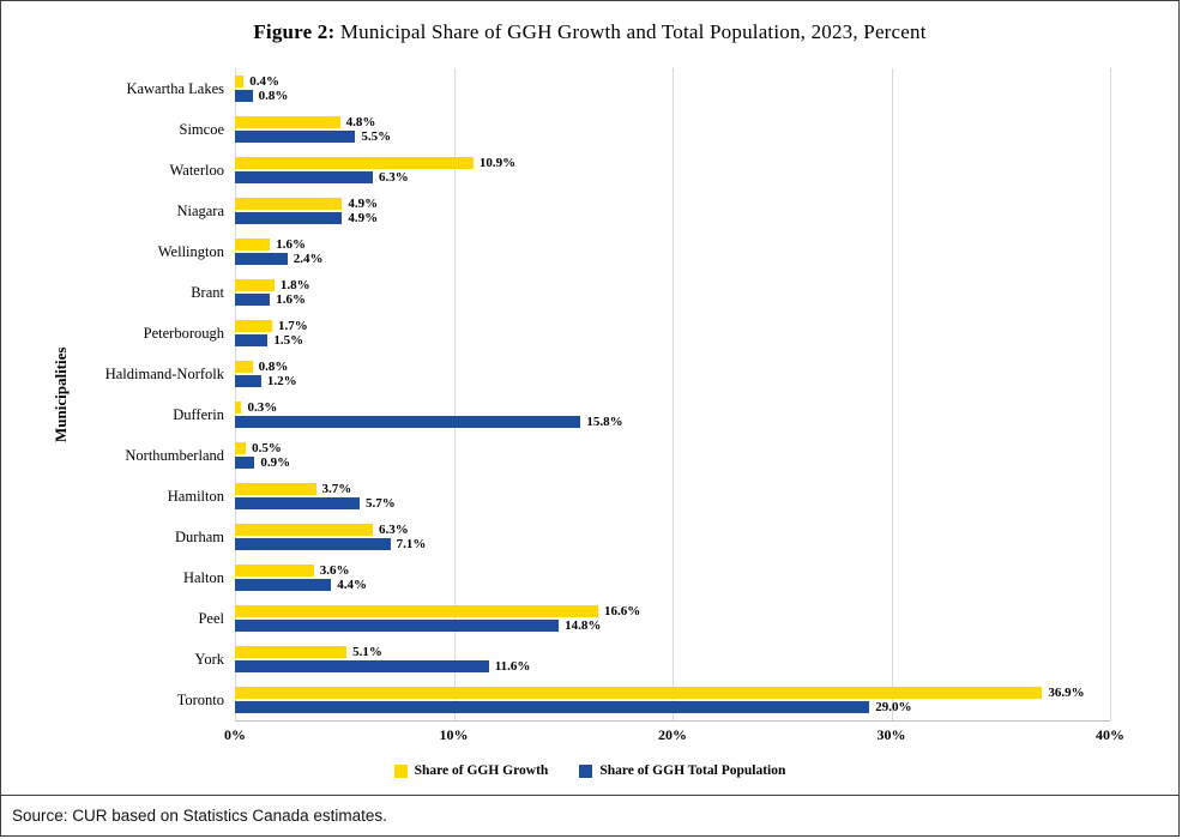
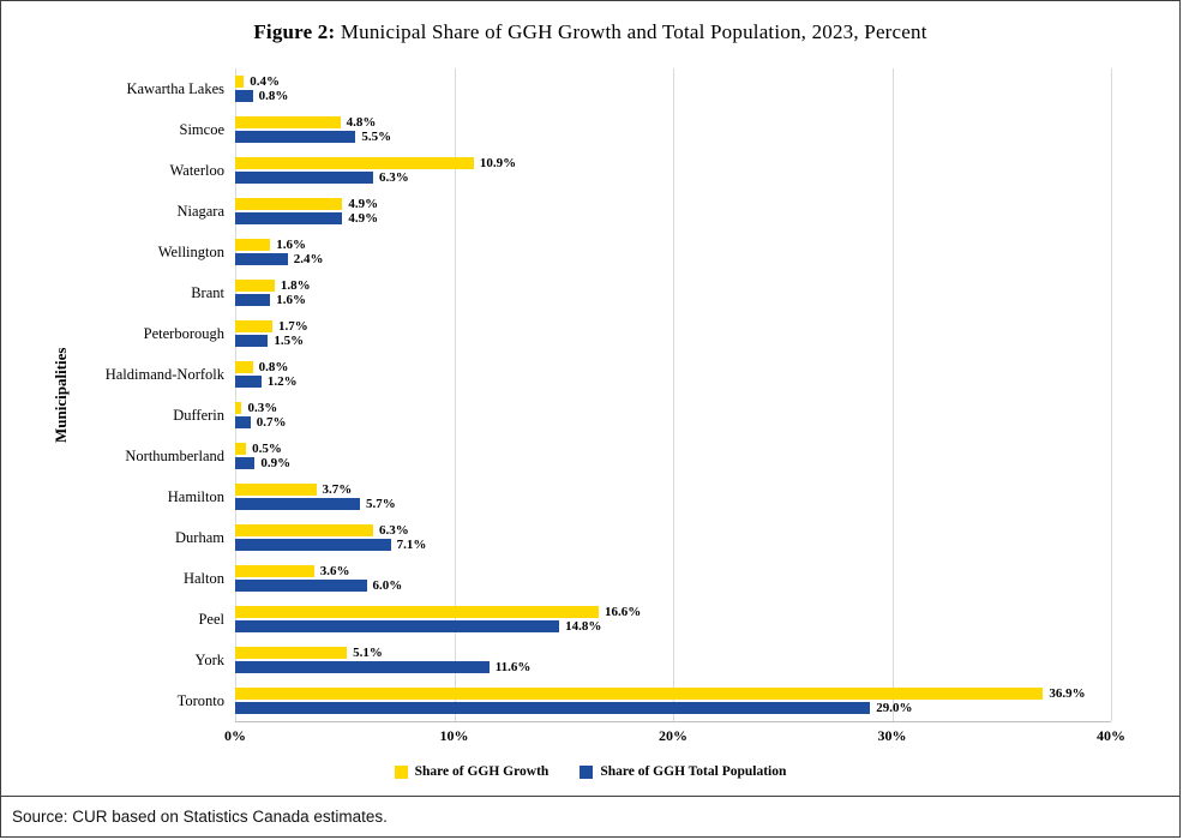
Share of GGH Total Population/Dufferin: 15.8% -> 0.7%
Share of GGH Total Population/Halton: 4.4% -> 6.0%
